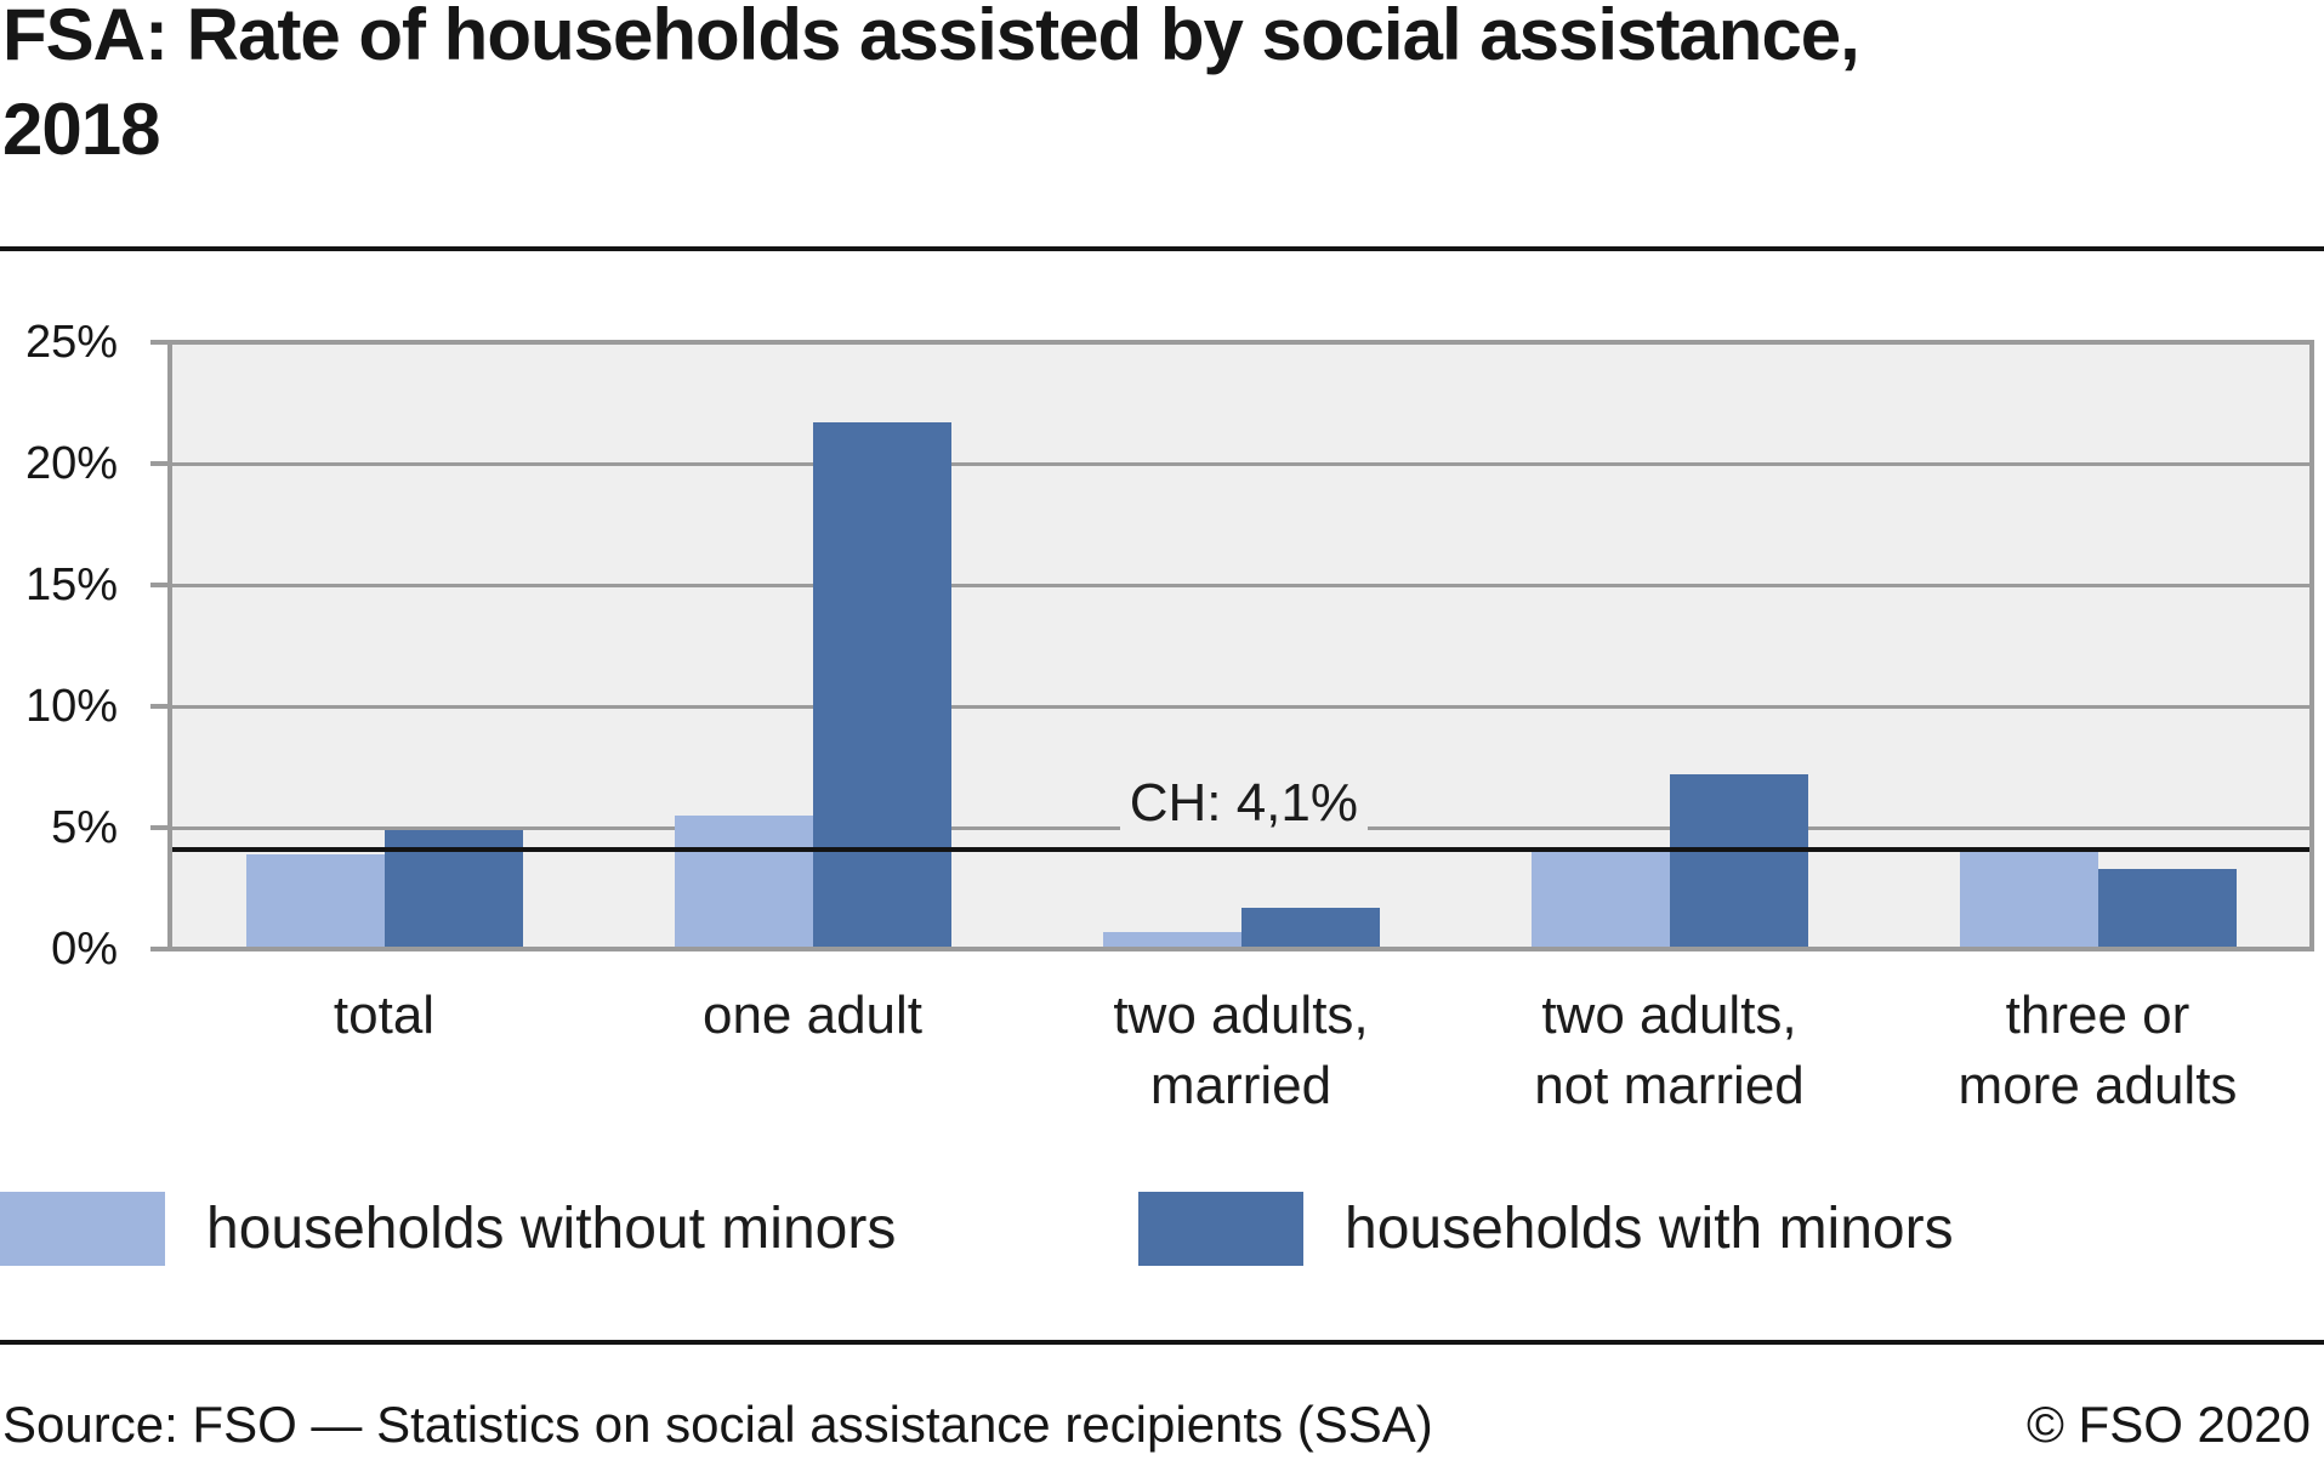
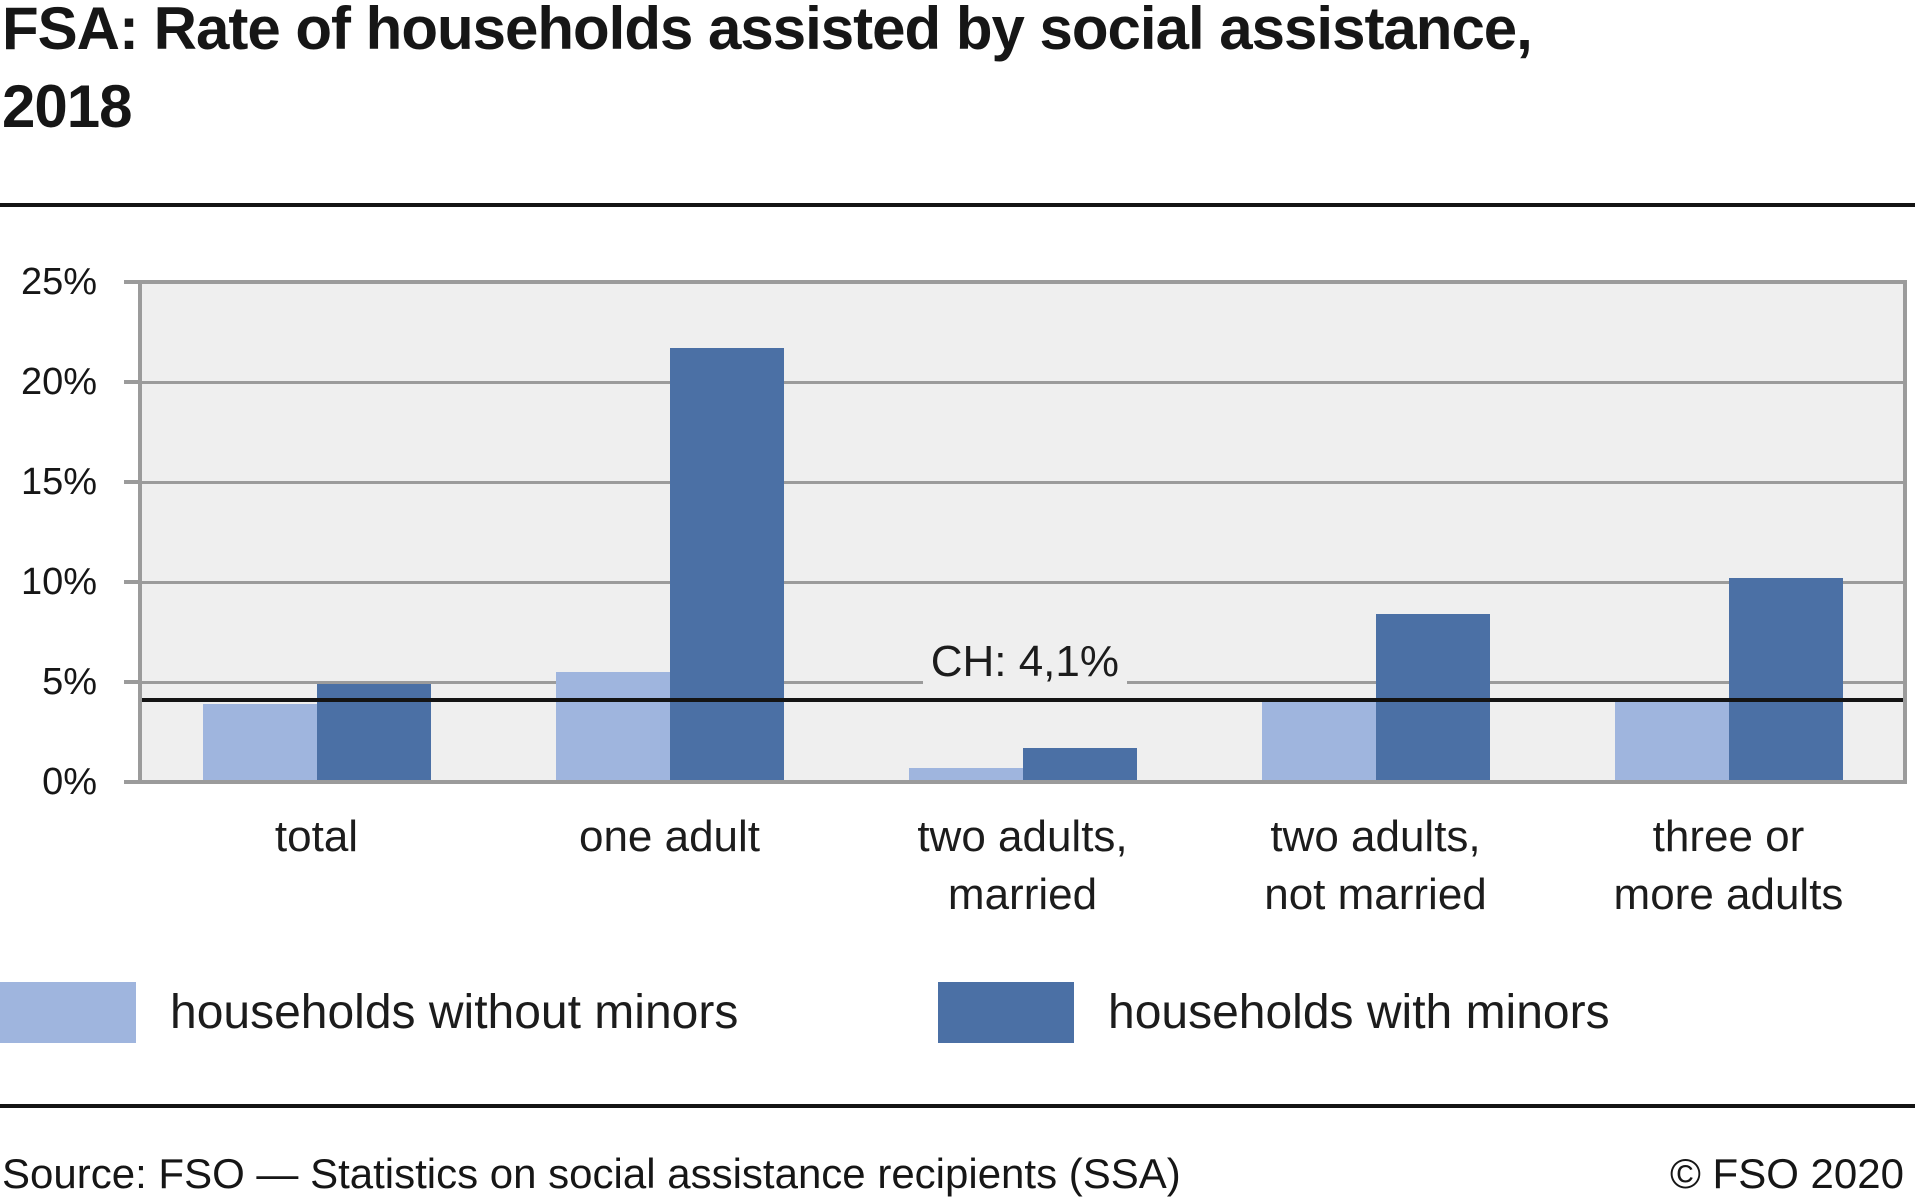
households with minors/two adults, not married: 7.2% -> 8.4%
households with minors/three or more adults: 3.3% -> 10.2%
